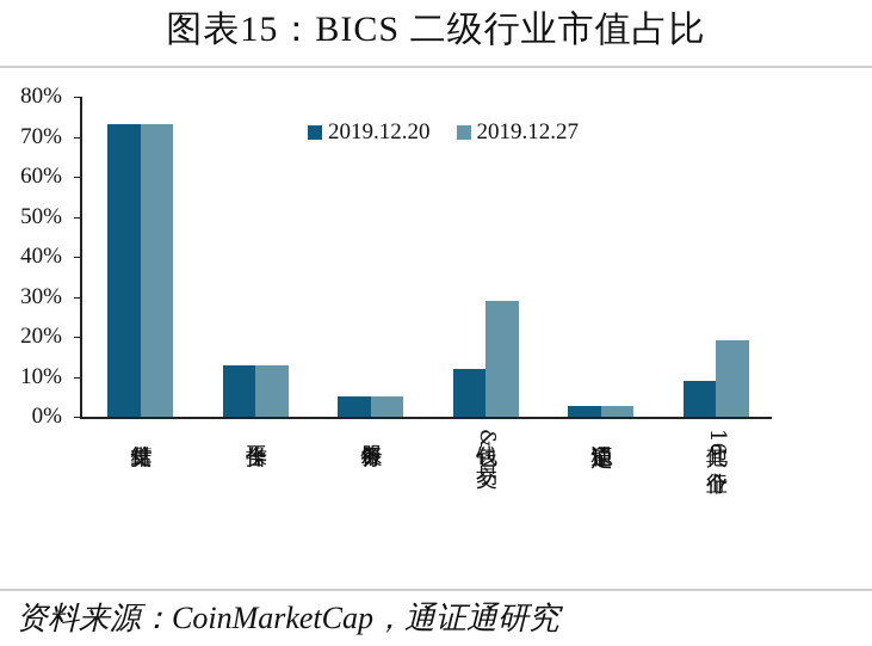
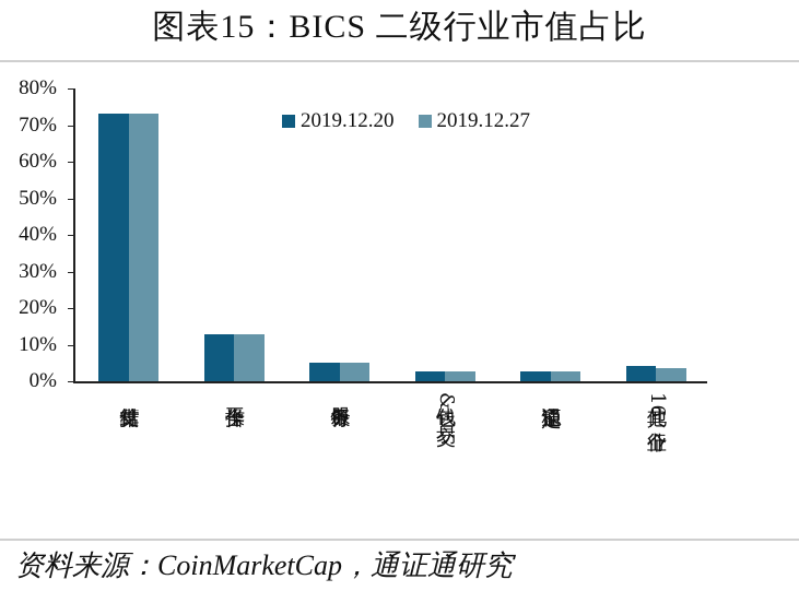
2019.12.20/钱包&交易: 12% -> 3%
2019.12.27/钱包&交易: 29% -> 3%
2019.12.20/其他16个行业: 9% -> 4%
2019.12.27/其他16个行业: 19% -> 4%
